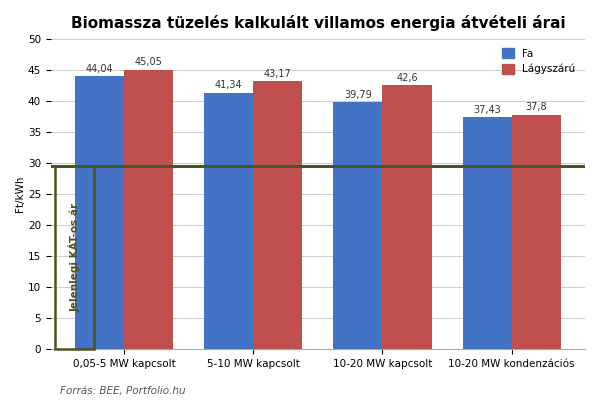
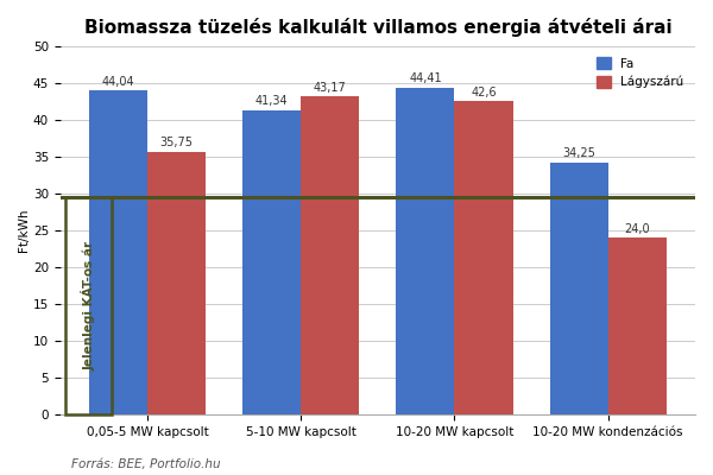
Lágyszárú/0,05-5 MW kapcsolt: 45,05 -> 35,75
Fa/10-20 MW kapcsolt: 39,79 -> 44,41
Fa/10-20 MW kondenzációs: 37,43 -> 34,25
Lágyszárú/10-20 MW kondenzációs: 37,8 -> 24,0
